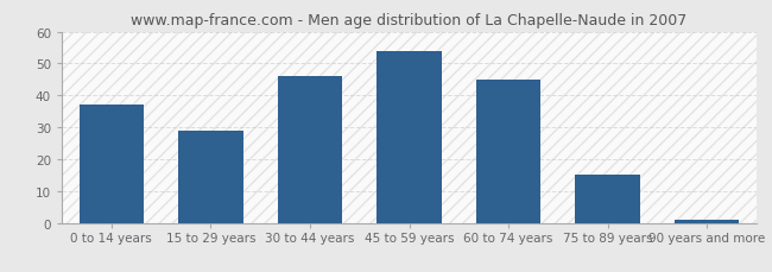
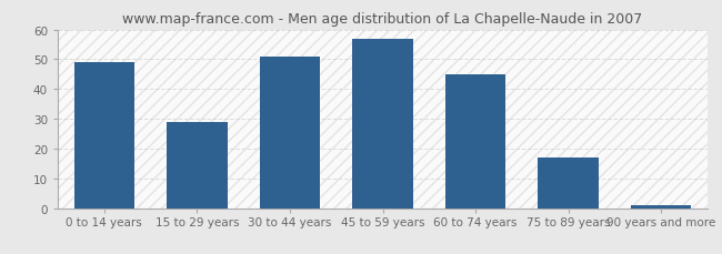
0 to 14 years: 37 -> 49
30 to 44 years: 46 -> 51
45 to 59 years: 54 -> 57
75 to 89 years: 15 -> 17
